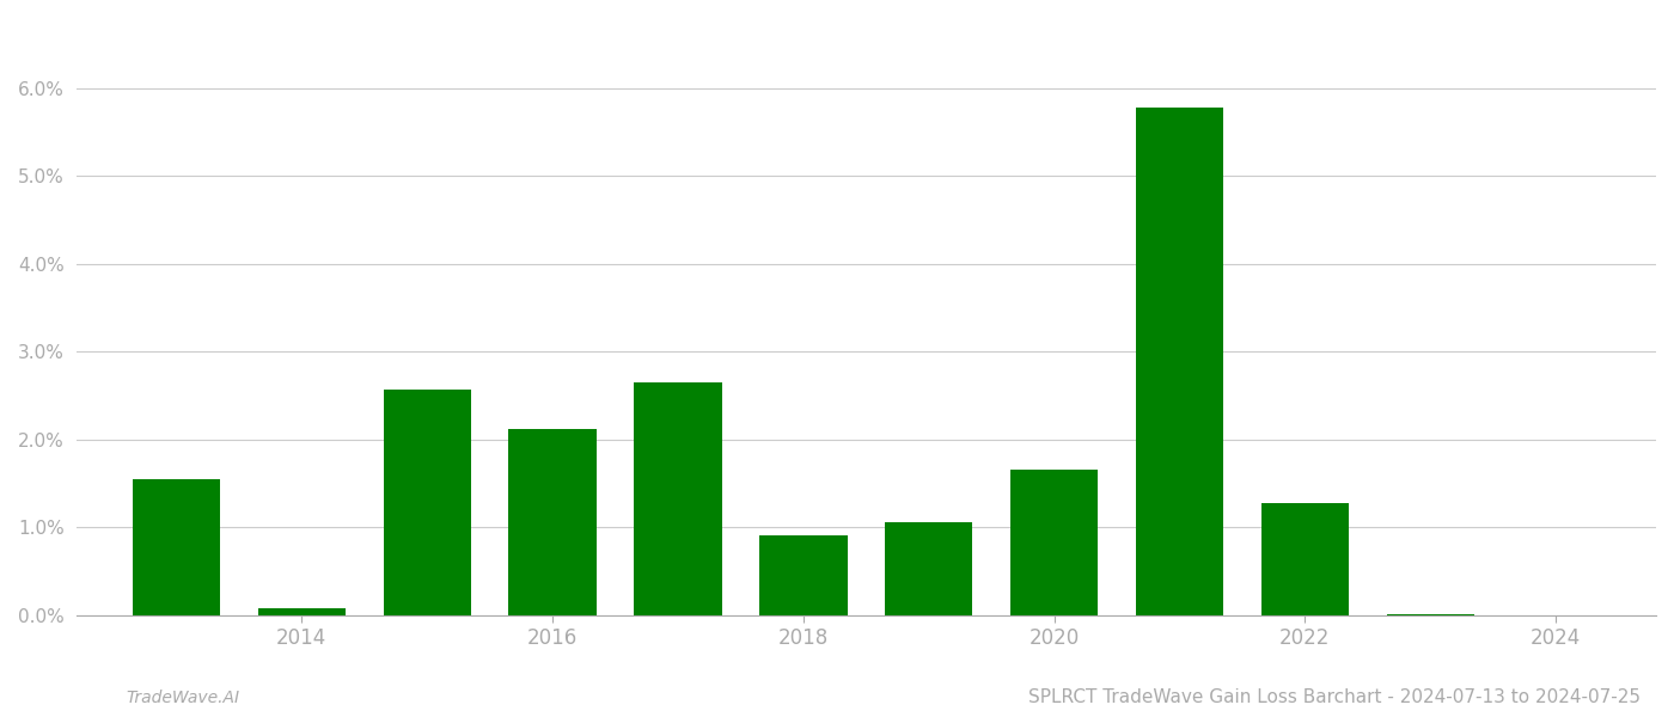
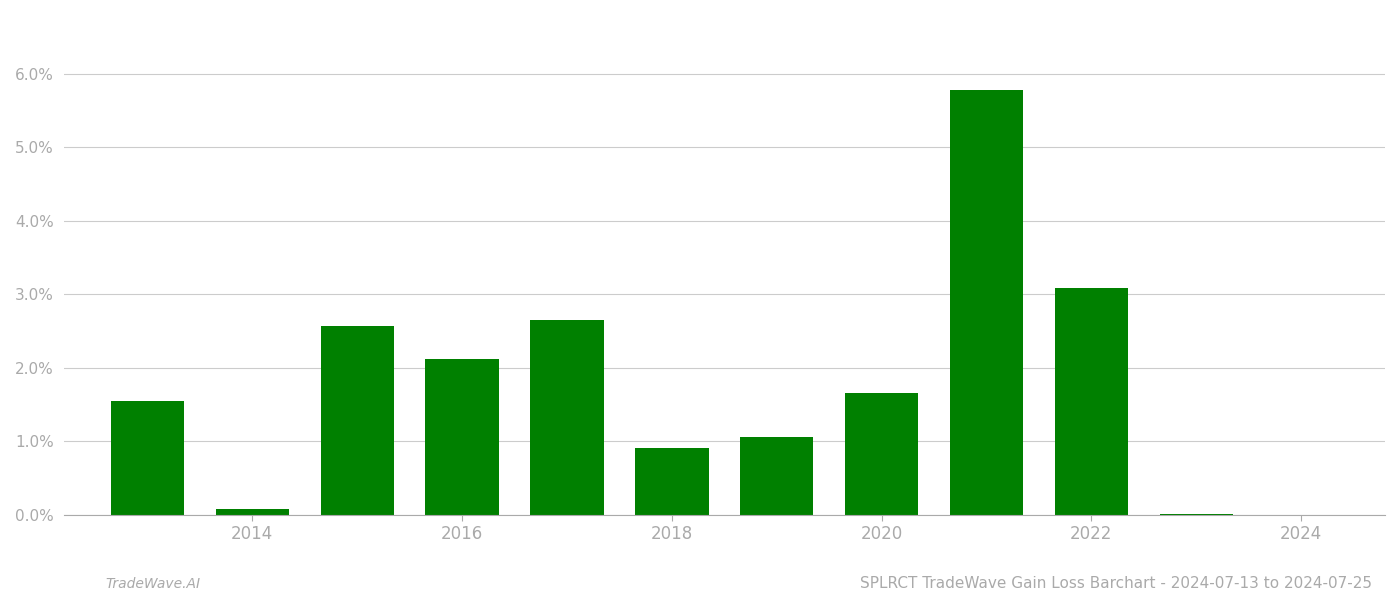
2022: 1.27% -> 3.08%
